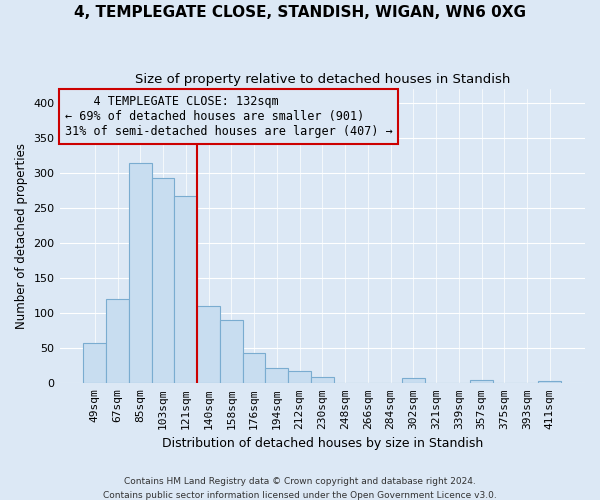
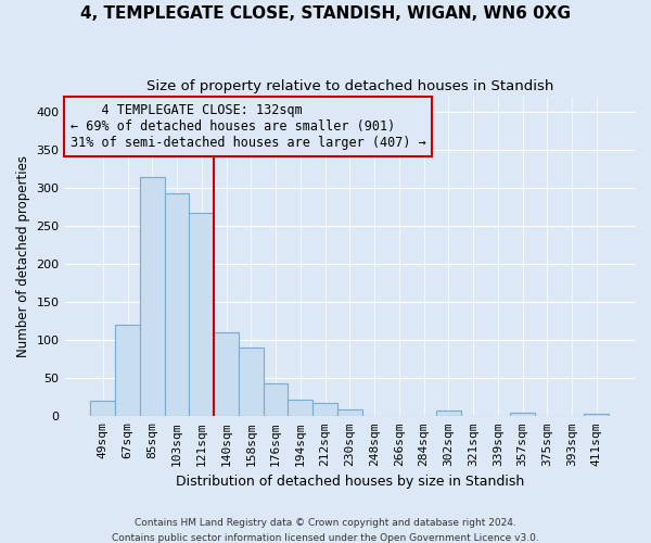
49sqm: 58 -> 20
